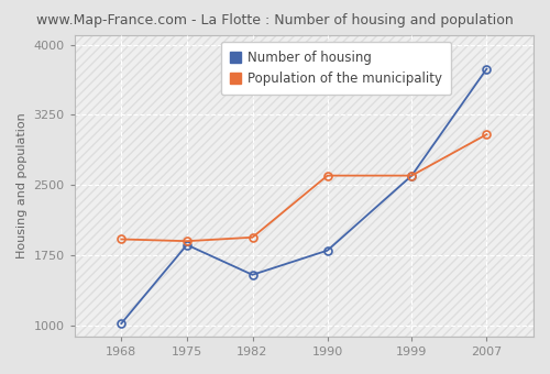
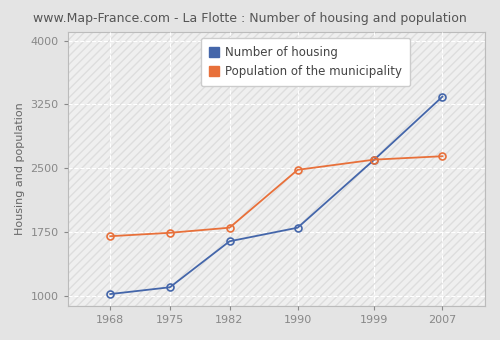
Population of the municipality/1968: 1920 -> 1700
Number of housing/1975: 1860 -> 1100
Population of the municipality/1975: 1900 -> 1740
Number of housing/1982: 1540 -> 1640
Population of the municipality/1982: 1940 -> 1800
Population of the municipality/1990: 2600 -> 2480
Number of housing/2007: 3740 -> 3340
Population of the municipality/2007: 3040 -> 2640
